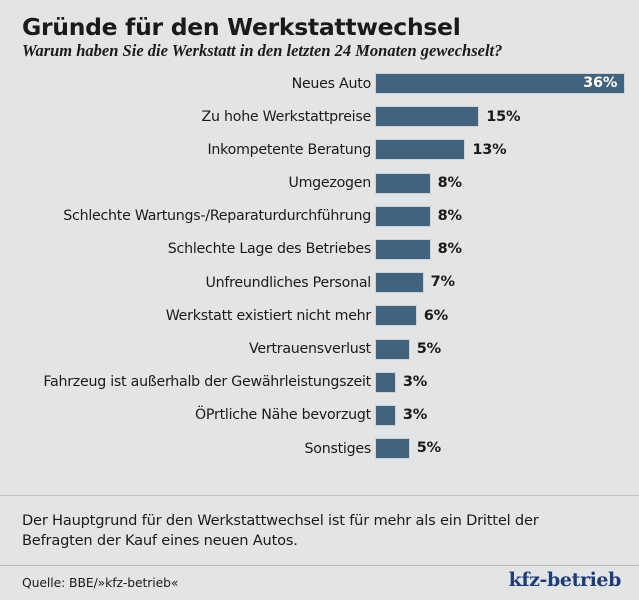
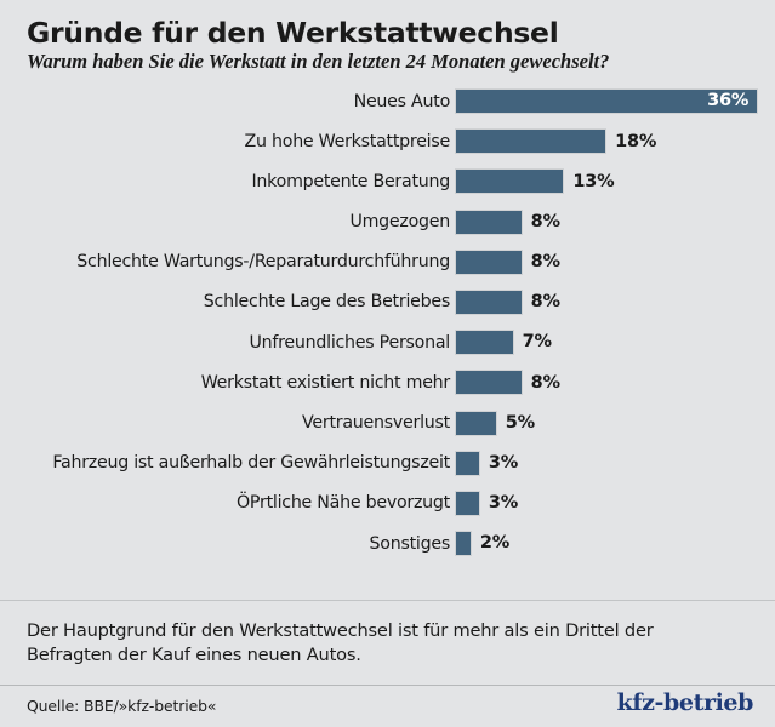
Zu hohe Werkstattpreise: 15% -> 18%
Werkstatt existiert nicht mehr: 6% -> 8%
Sonstiges: 5% -> 2%
